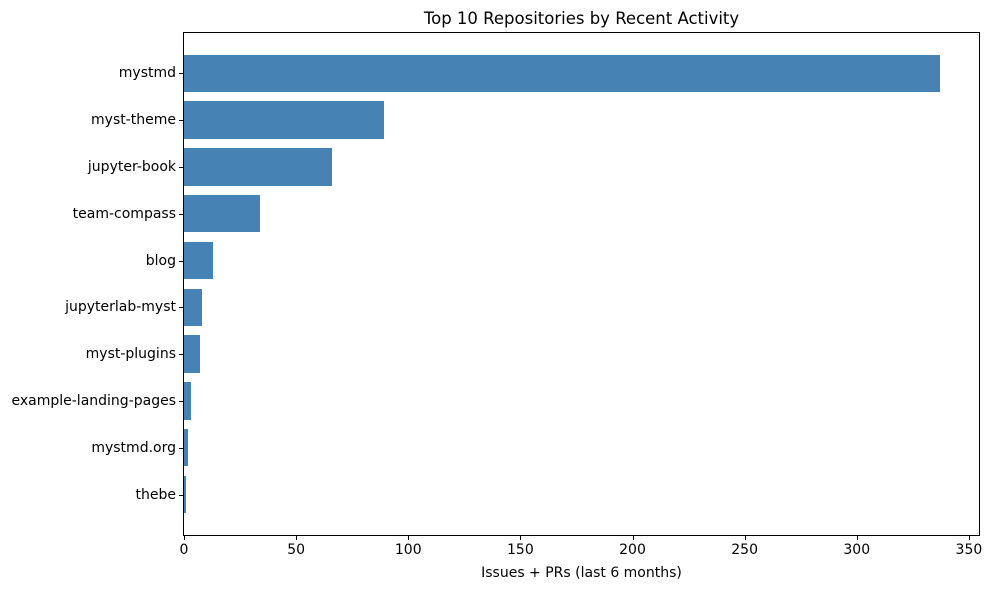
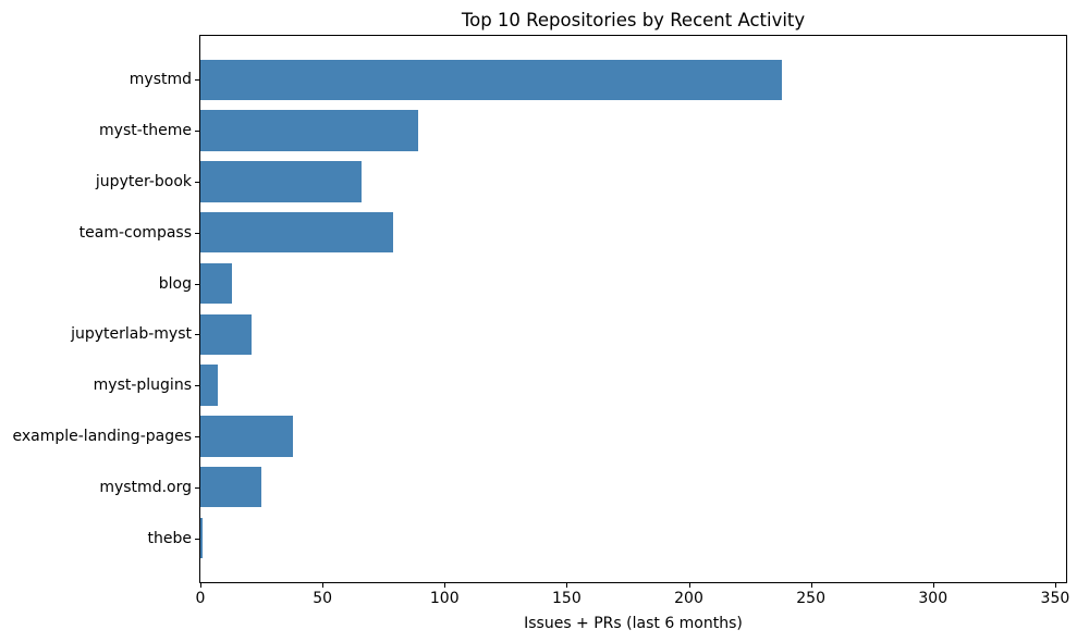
mystmd: 337 -> 238
team-compass: 34 -> 79
jupyterlab-myst: 8 -> 21
example-landing-pages: 3 -> 38
mystmd.org: 2 -> 25
